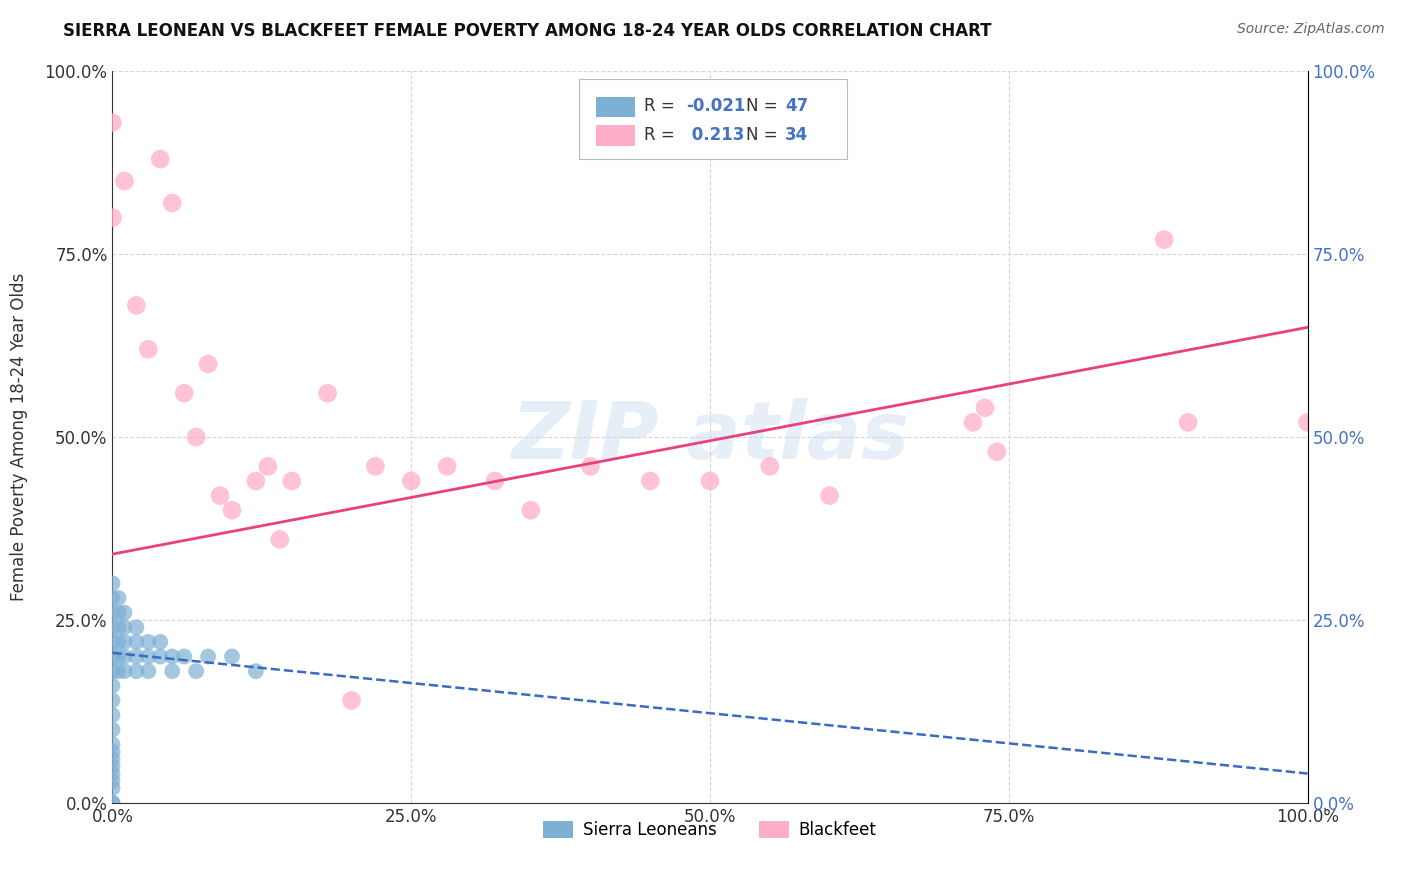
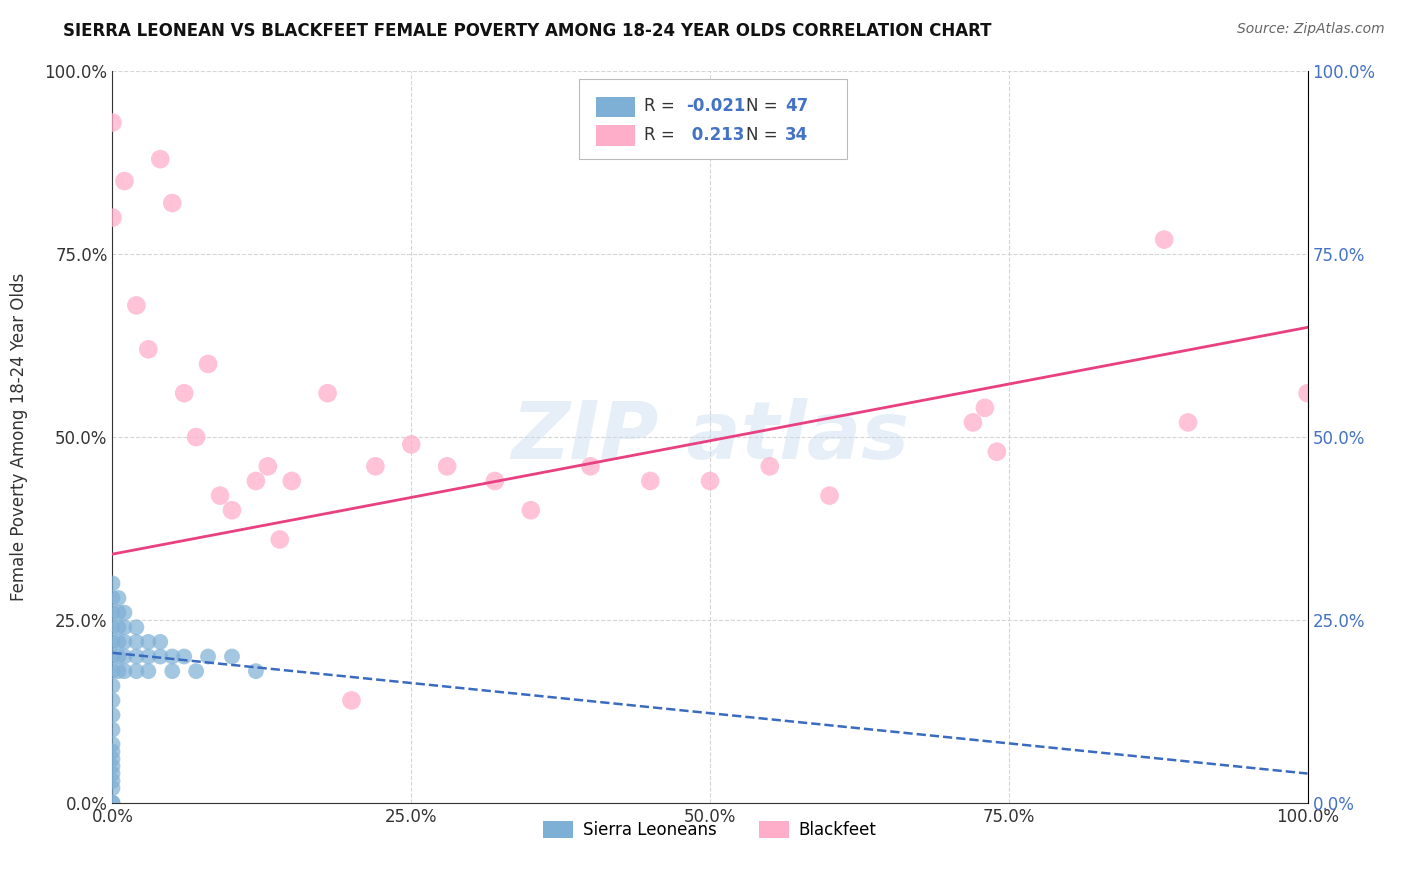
Blackfeet/25.0%: 44% -> 49%
Blackfeet/100.0%: 52% -> 56%
